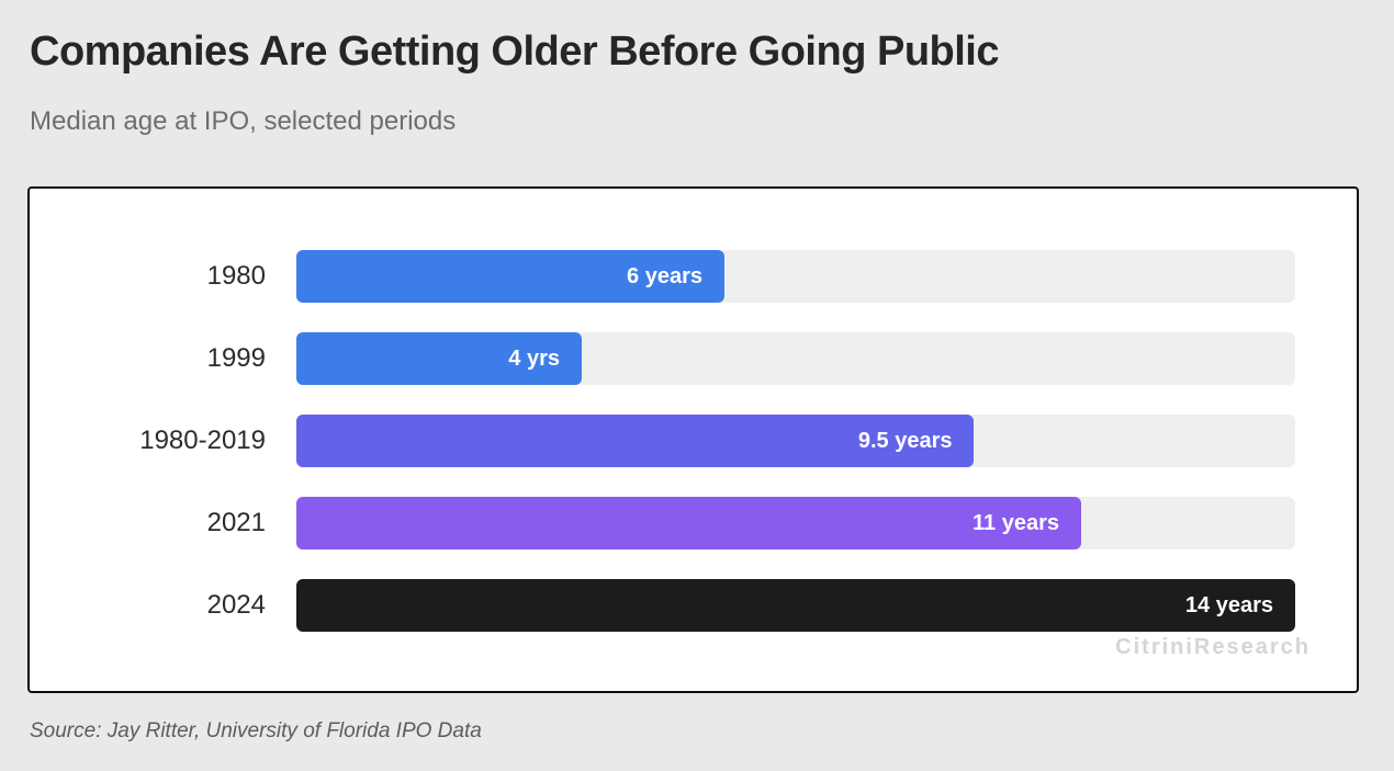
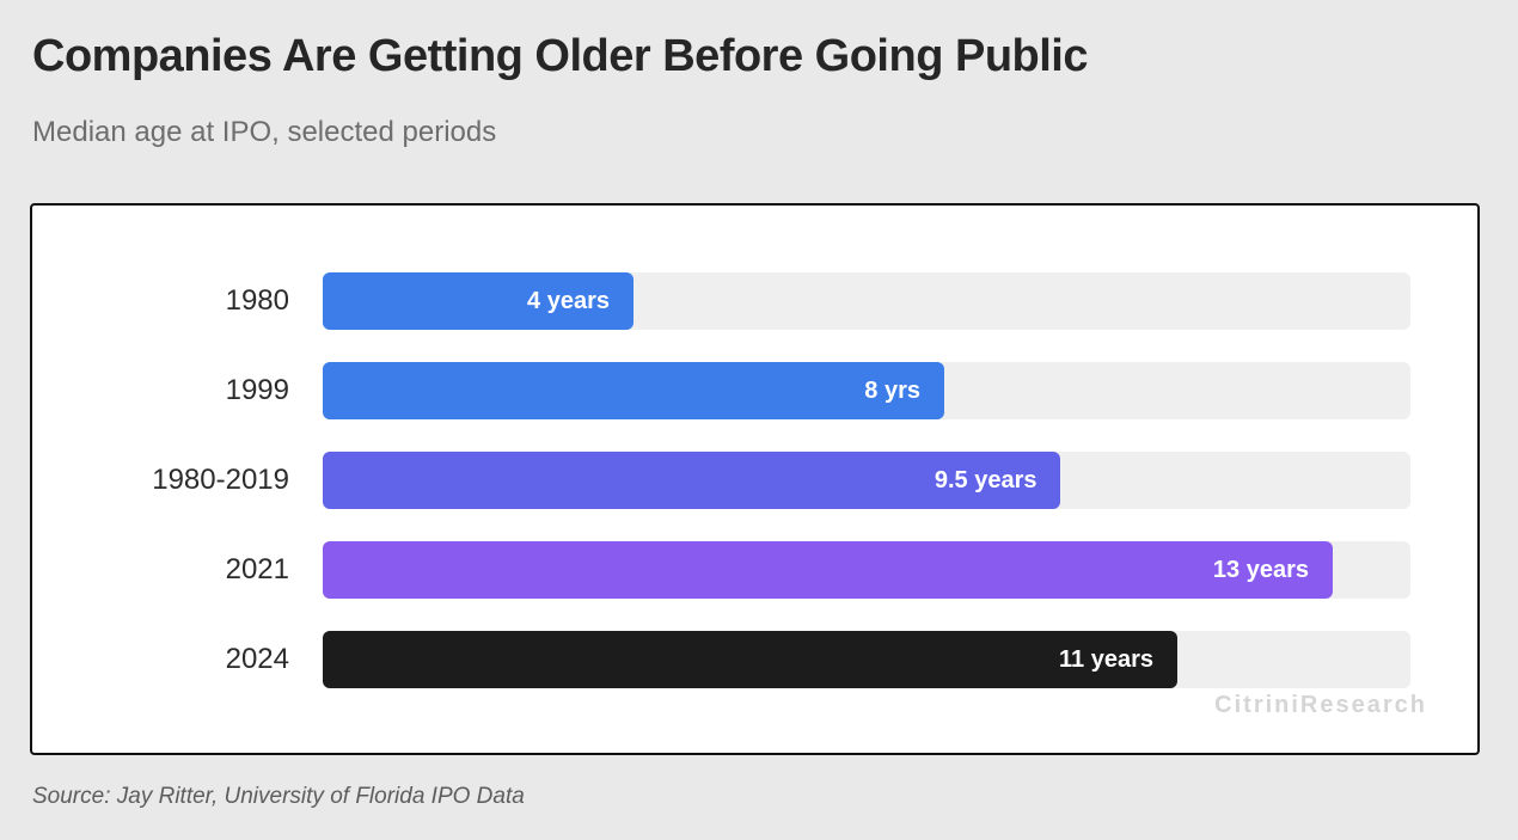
1980: 6 -> 4
1999: 4 -> 8
2021: 11 -> 13
2024: 14 -> 11
